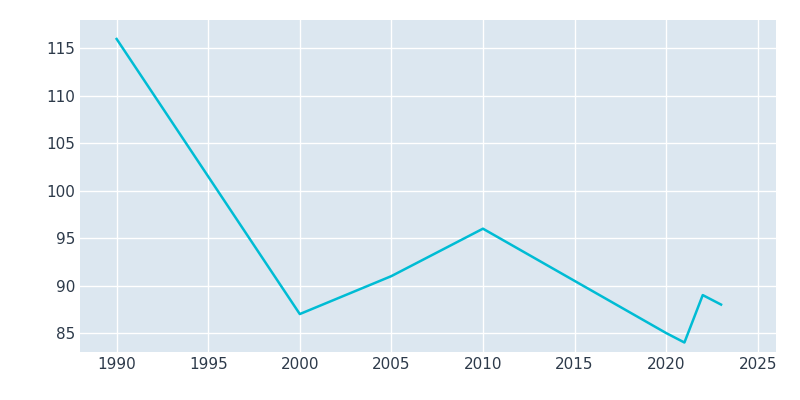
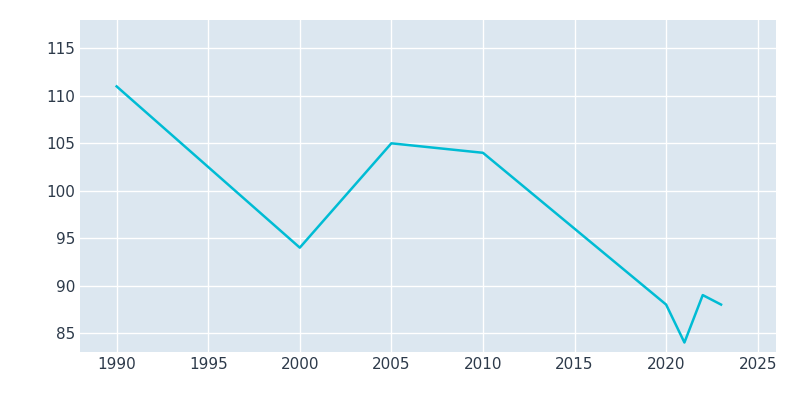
1990: 116 -> 111
2000: 87 -> 94
2005: 91 -> 105
2010: 96 -> 104
2020: 85 -> 88
